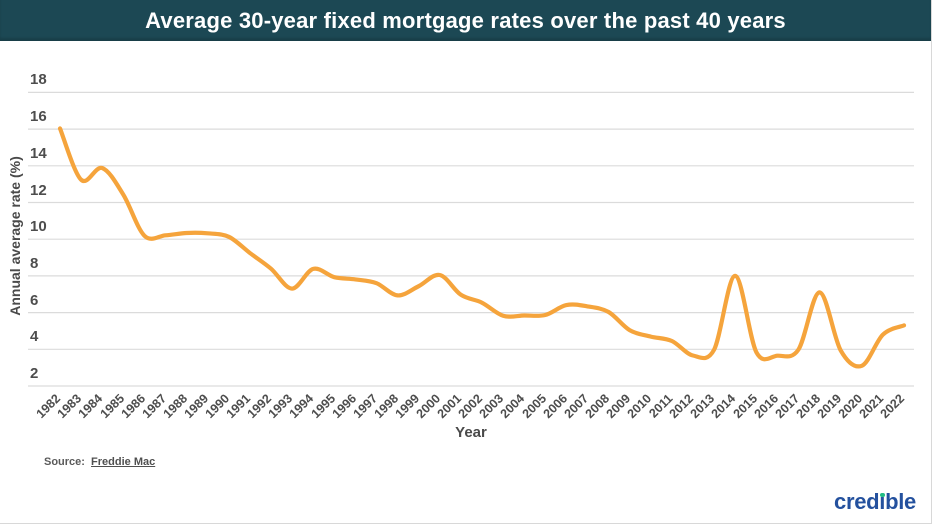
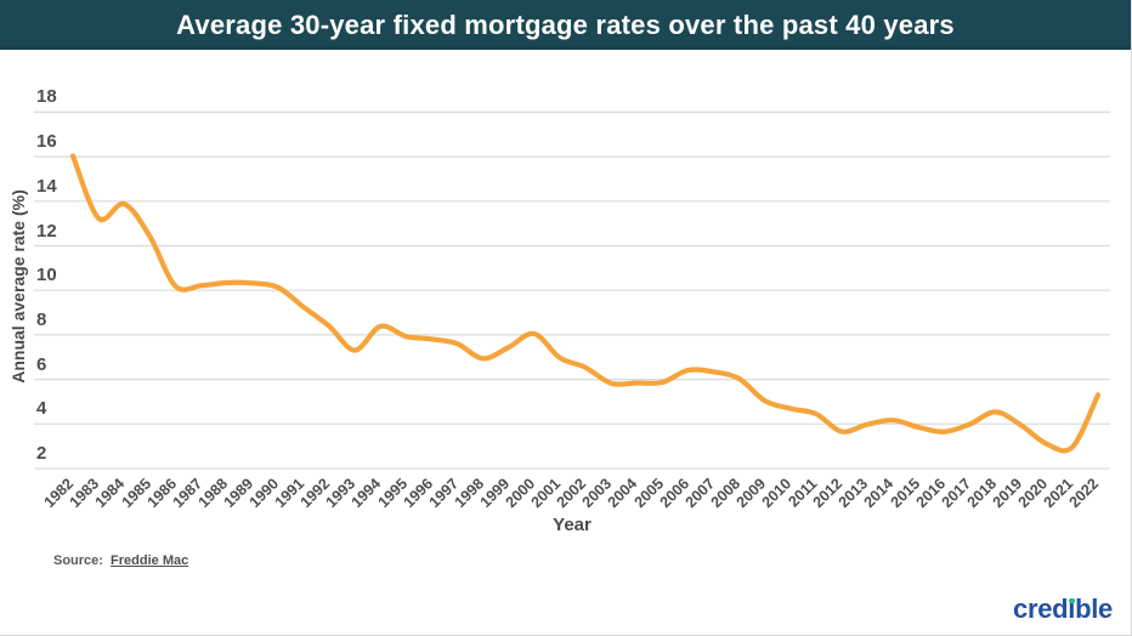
2014: 8.0 -> 4.2
2018: 7.1 -> 4.5
2021: 4.8 -> 3.0
